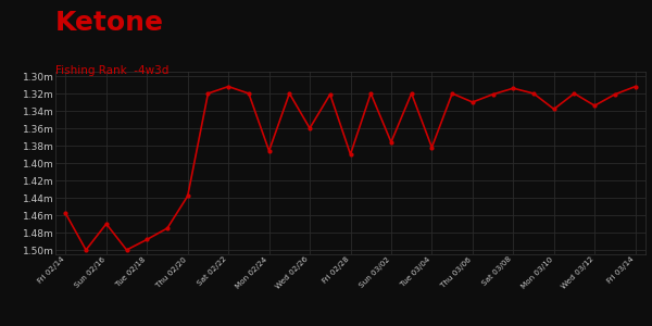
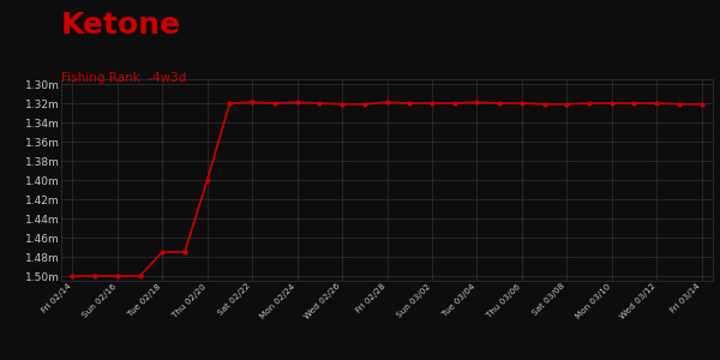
Fri 02/14: 1.458m -> 1.500m
Sun 02/16: 1.470m -> 1.500m
Tue 02/18: 1.488m -> 1.475m
Thu 02/20: 1.438m -> 1.400m
Sat 02/22: 1.312m -> 1.319m
Mon 02/24: 1.386m -> 1.319m
Wed 02/26: 1.360m -> 1.321m
Fri 02/28: 1.390m -> 1.319m
Sun 03/02: 1.376m -> 1.320m
Tue 03/04: 1.382m -> 1.319m
Thu 03/06: 1.330m -> 1.320m
Sat 03/08: 1.314m -> 1.321m
Mon 03/10: 1.338m -> 1.320m
Wed 03/12: 1.334m -> 1.320m
Fri 03/14: 1.312m -> 1.321m
